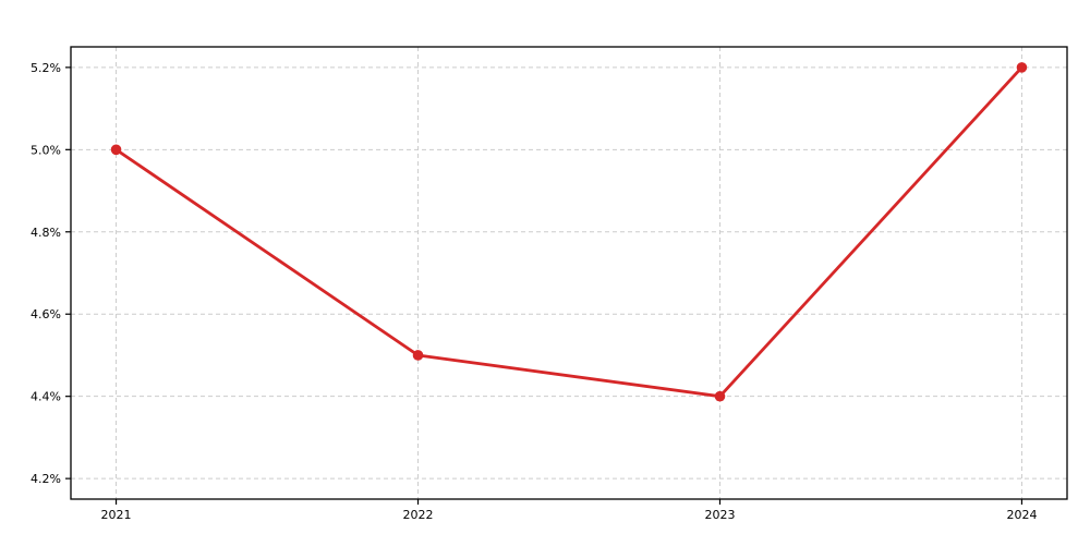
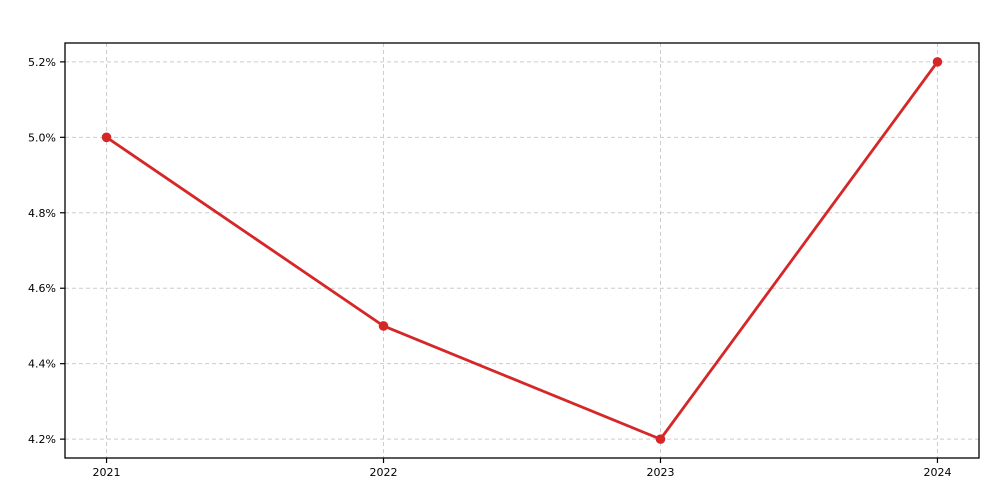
2023: 4.4% -> 4.2%
